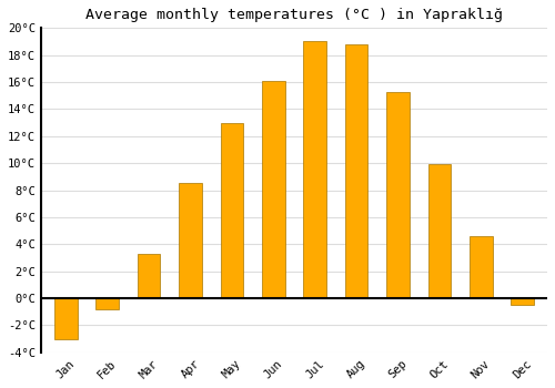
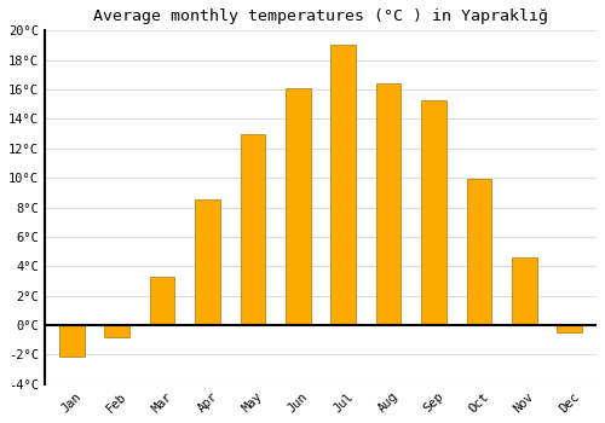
Jan: -3.0°C -> -2.1°C
Aug: 18.8°C -> 16.4°C
